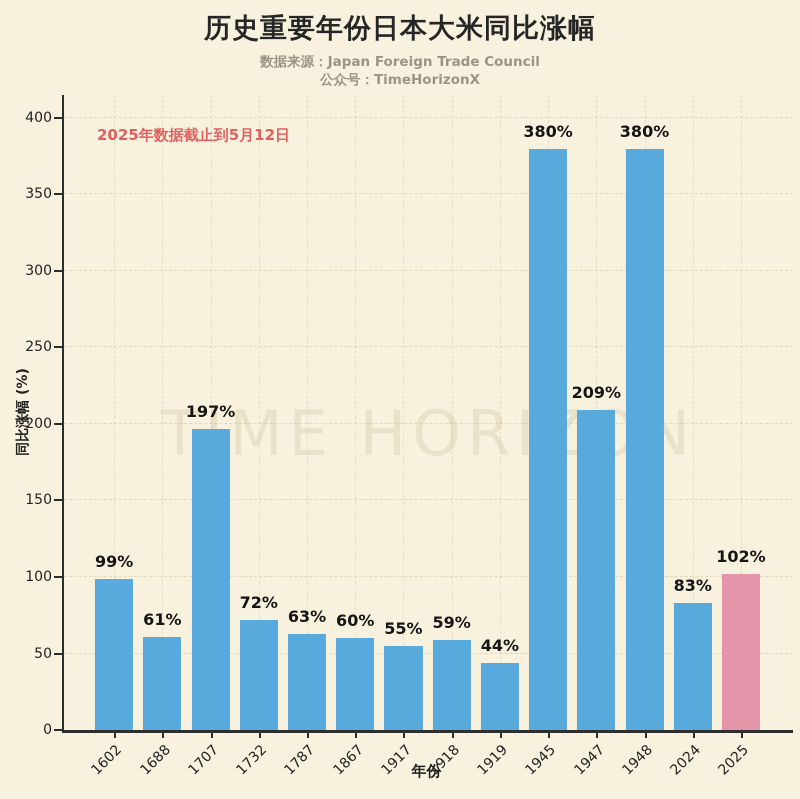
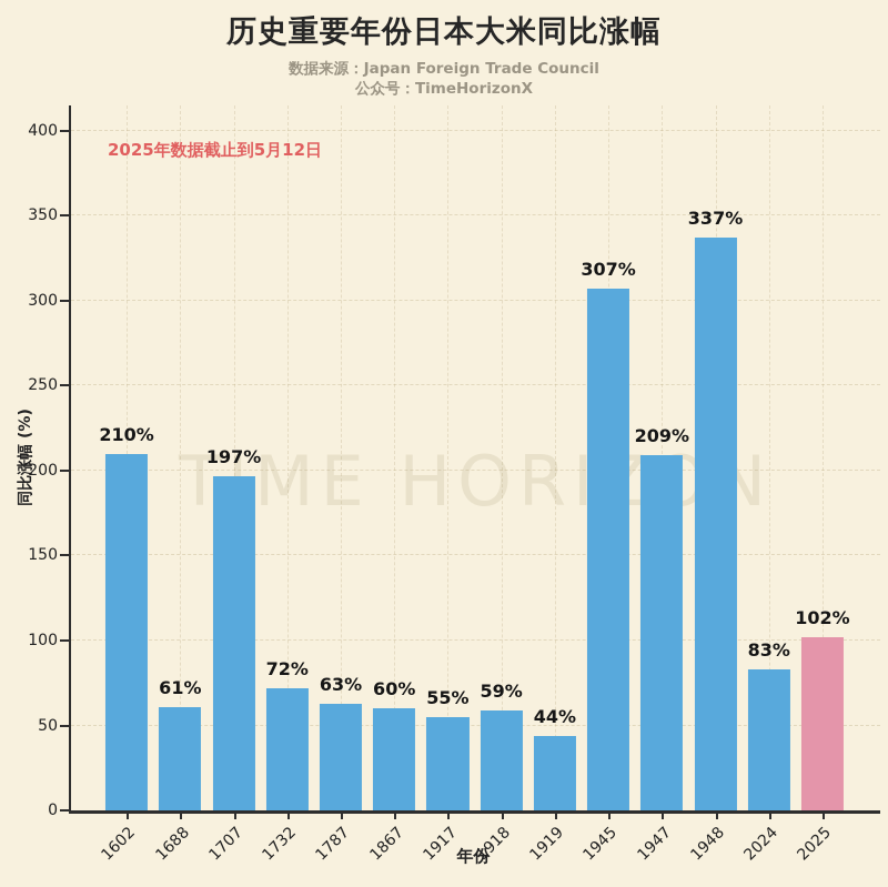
1602: 99% -> 210%
1945: 380% -> 307%
1948: 380% -> 337%
